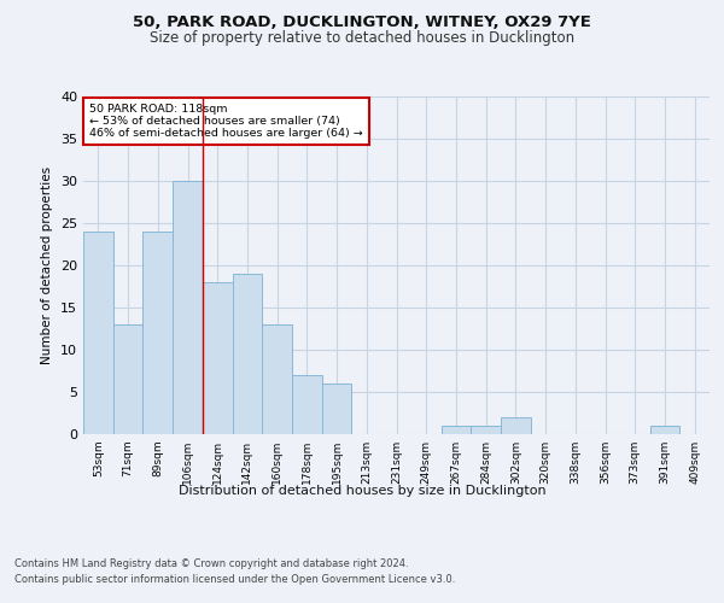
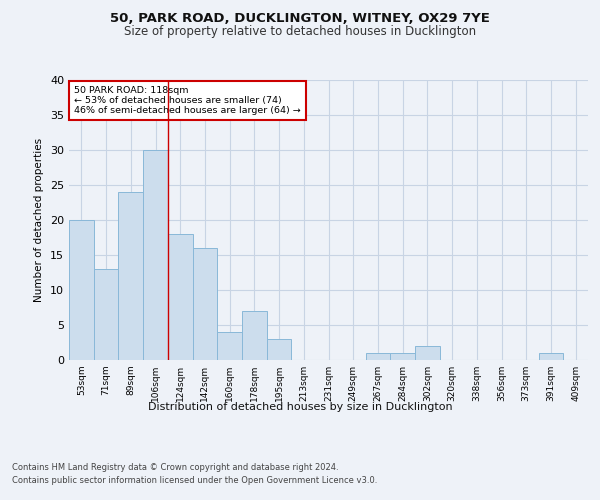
53sqm: 24 -> 20
142sqm: 19 -> 16
160sqm: 13 -> 4
195sqm: 6 -> 3
